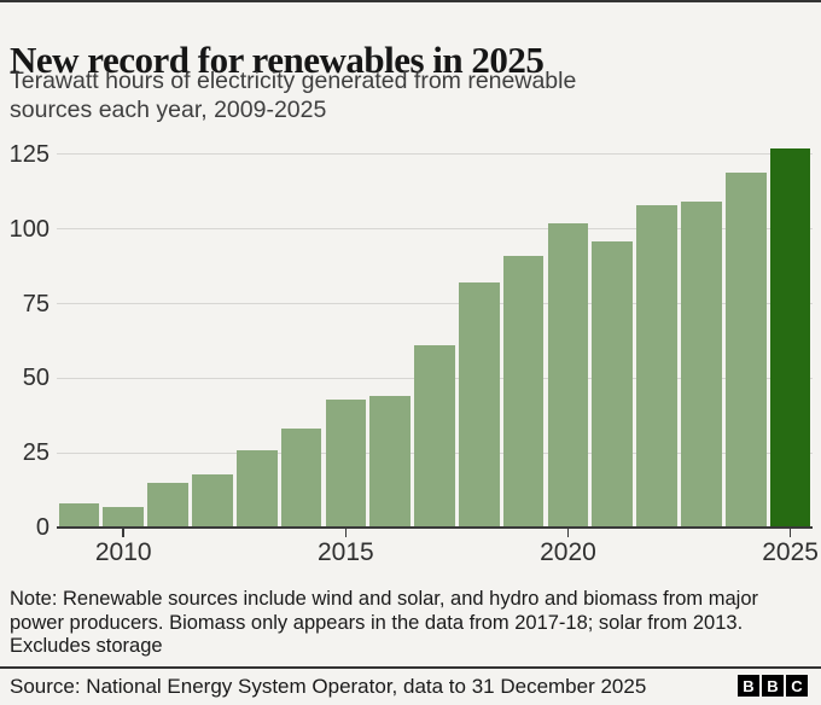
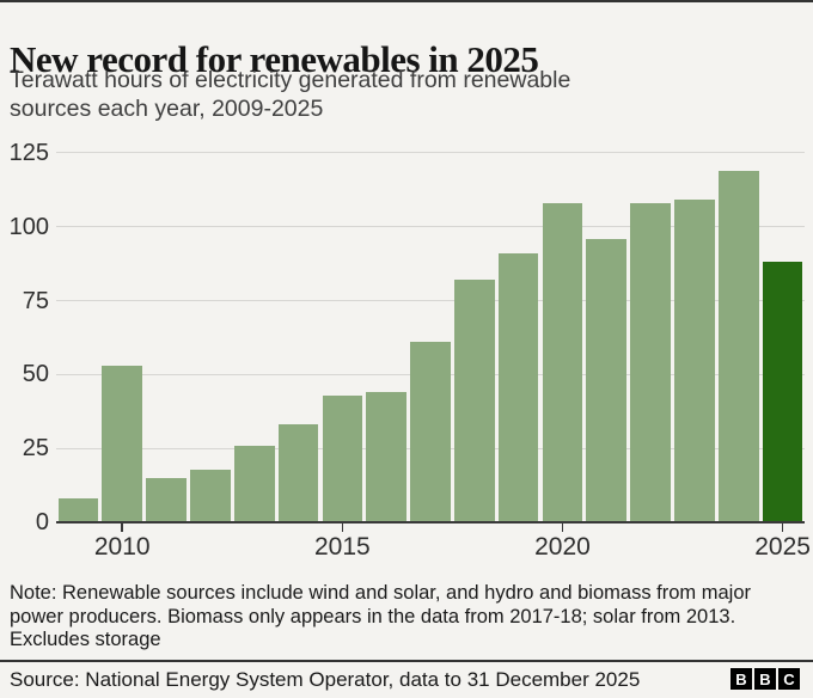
2010: 7 -> 53
2020: 102 -> 108
2025: 127 -> 88
